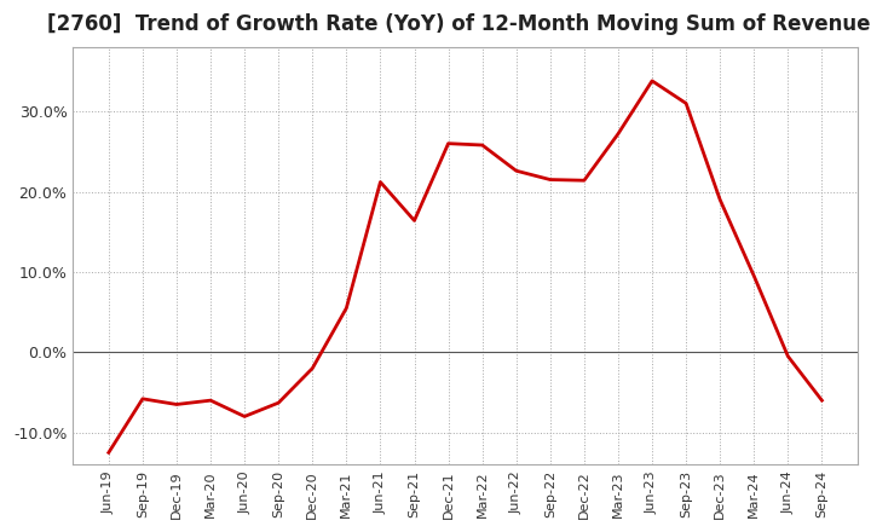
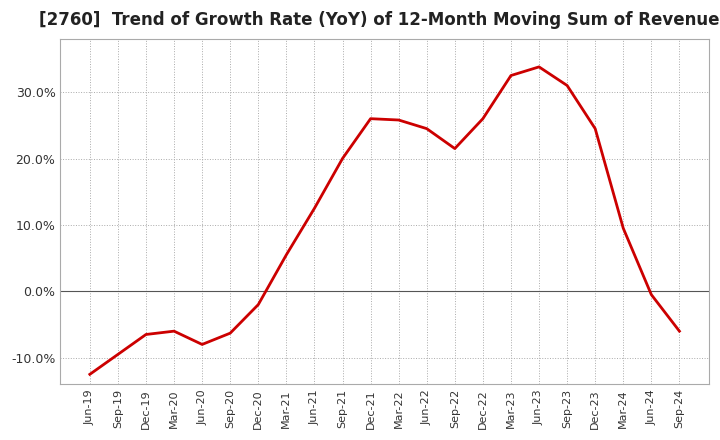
Sep-19: -5.8% -> -9.5%
Jun-21: 21.2% -> 12.5%
Sep-21: 16.4% -> 20.0%
Jun-22: 22.6% -> 24.5%
Dec-22: 21.4% -> 26.0%
Mar-23: 27.2% -> 32.5%
Dec-23: 19.0% -> 24.5%
